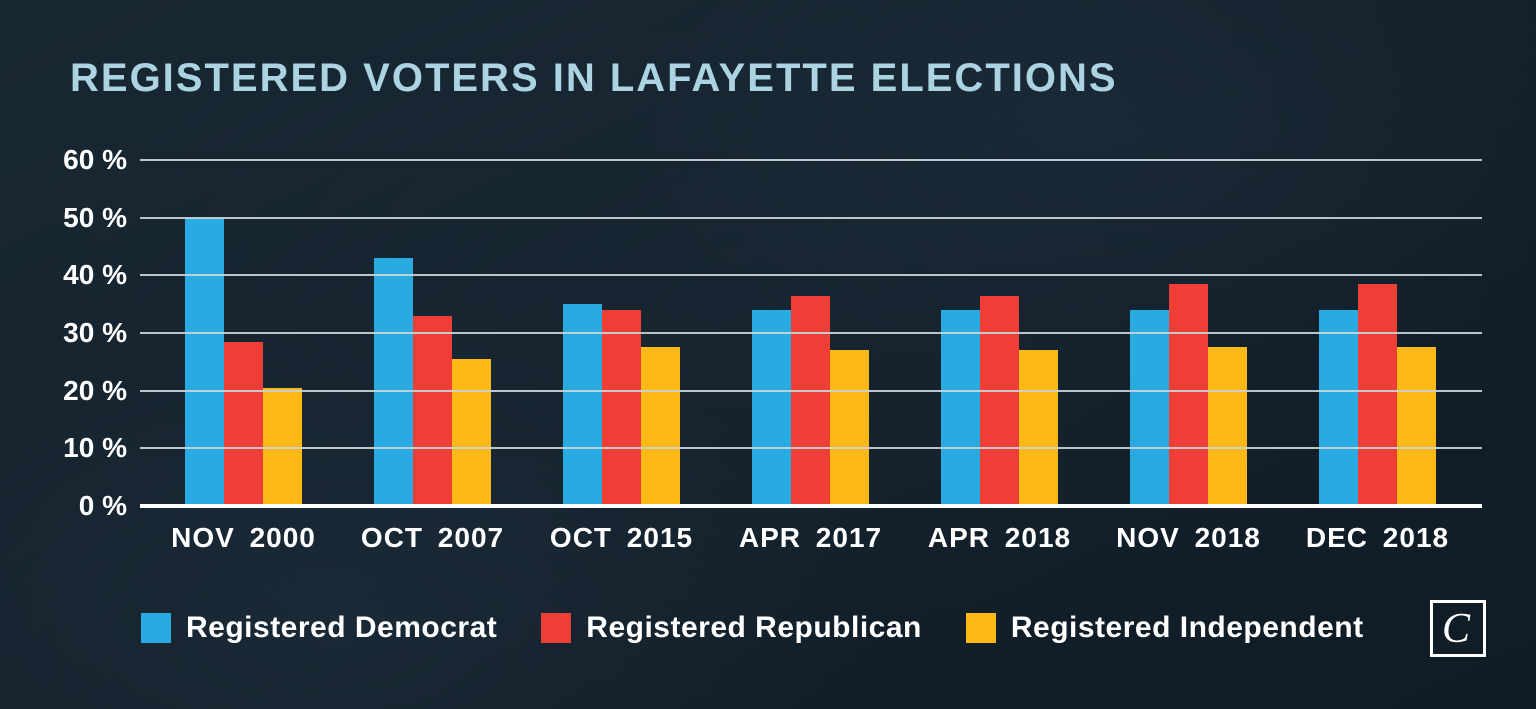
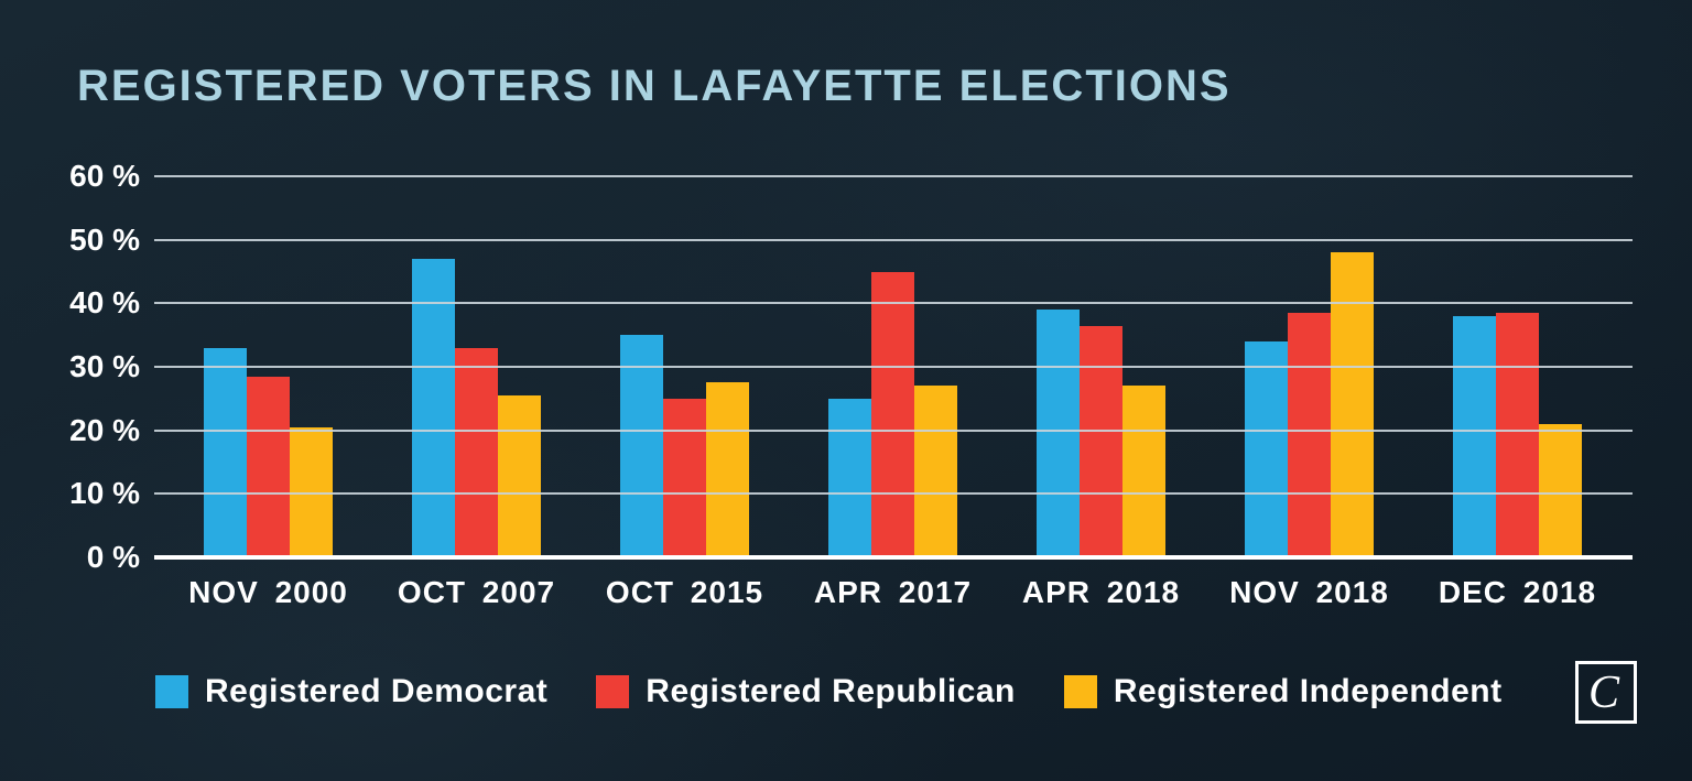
Registered Democrat/NOV 2000: 50% -> 33%
Registered Democrat/OCT 2007: 43% -> 47%
Registered Republican/OCT 2015: 34% -> 25%
Registered Democrat/APR 2017: 34% -> 25%
Registered Republican/APR 2017: 36% -> 45%
Registered Democrat/APR 2018: 34% -> 39%
Registered Independent/NOV 2018: 28% -> 48%
Registered Democrat/DEC 2018: 34% -> 38%
Registered Independent/DEC 2018: 28% -> 21%
